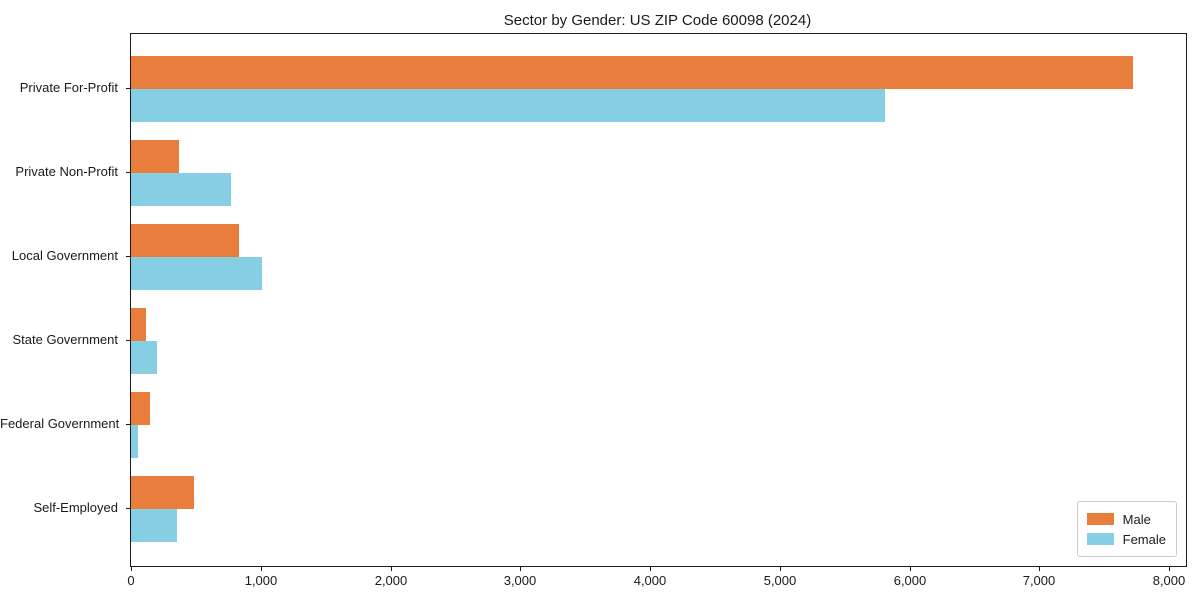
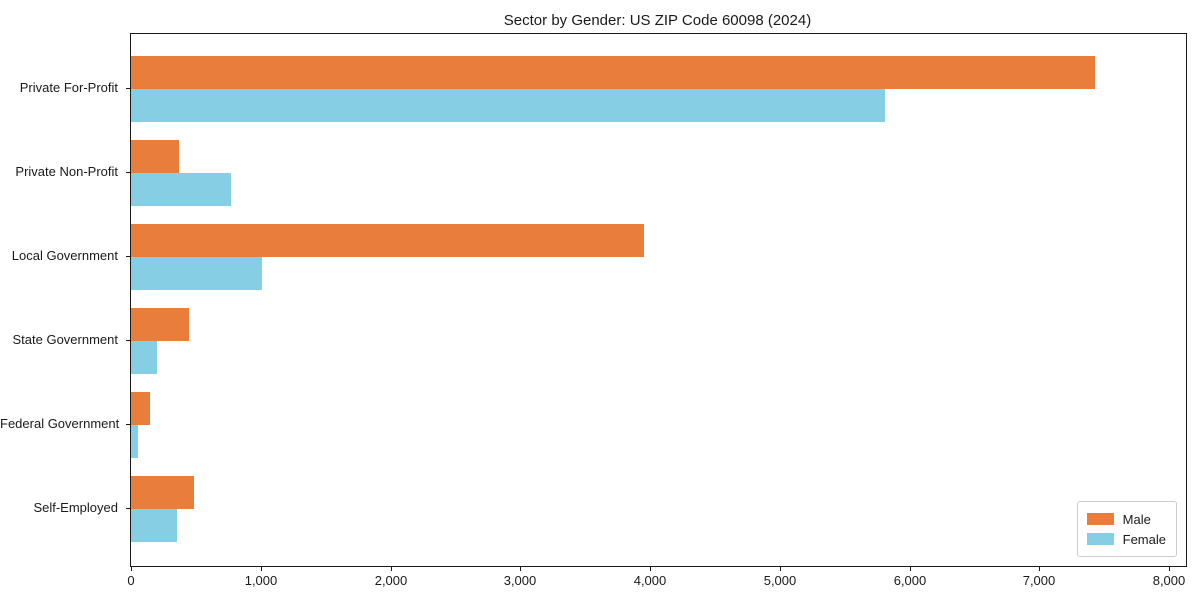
Male/Private For-Profit: 7720 -> 7430
Male/Local Government: 830 -> 3950
Male/State Government: 120 -> 450
